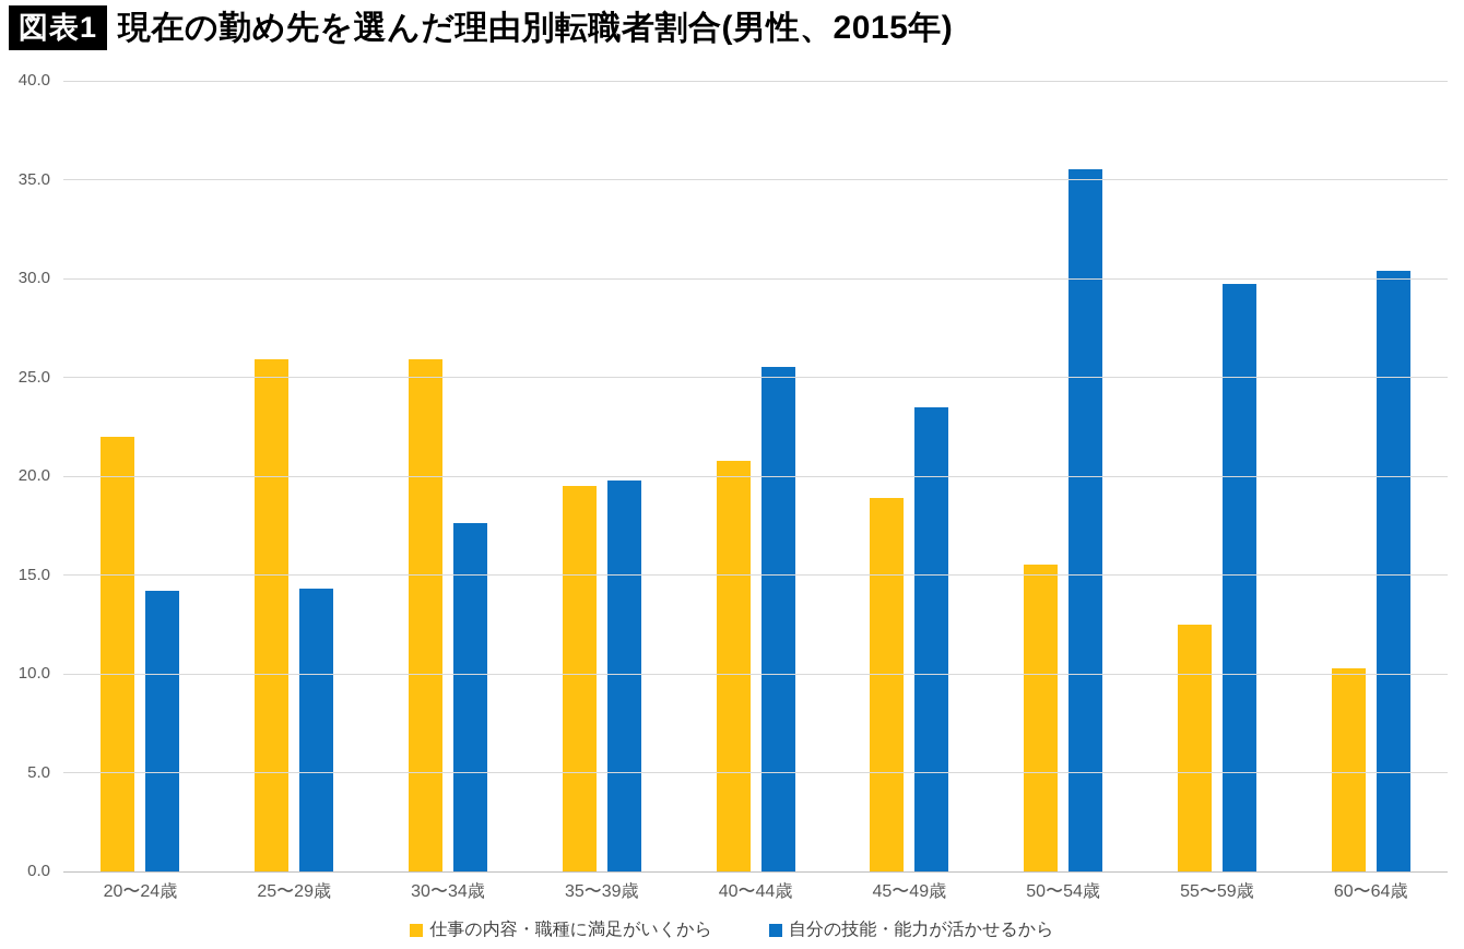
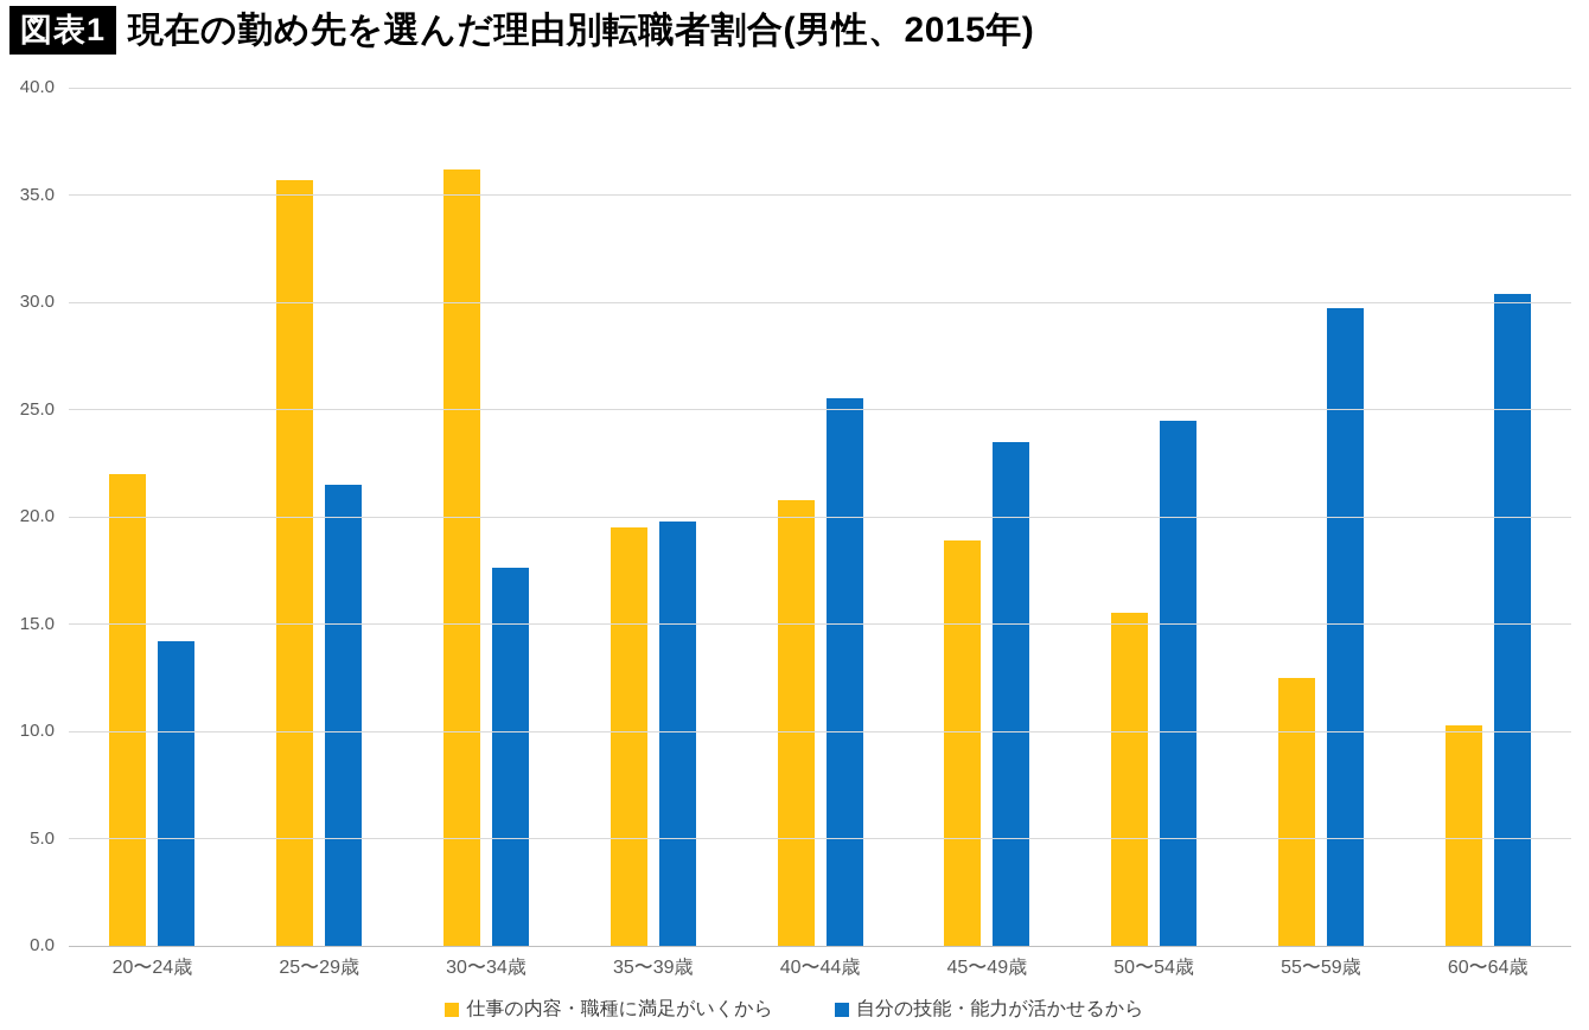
仕事の内容・職種に満足がいくから/25〜29歳: 25.9 -> 35.7
自分の技能・能力が活かせるから/25〜29歳: 14.3 -> 21.5
仕事の内容・職種に満足がいくから/30〜34歳: 25.9 -> 36.2
自分の技能・能力が活かせるから/50〜54歳: 35.5 -> 24.5
